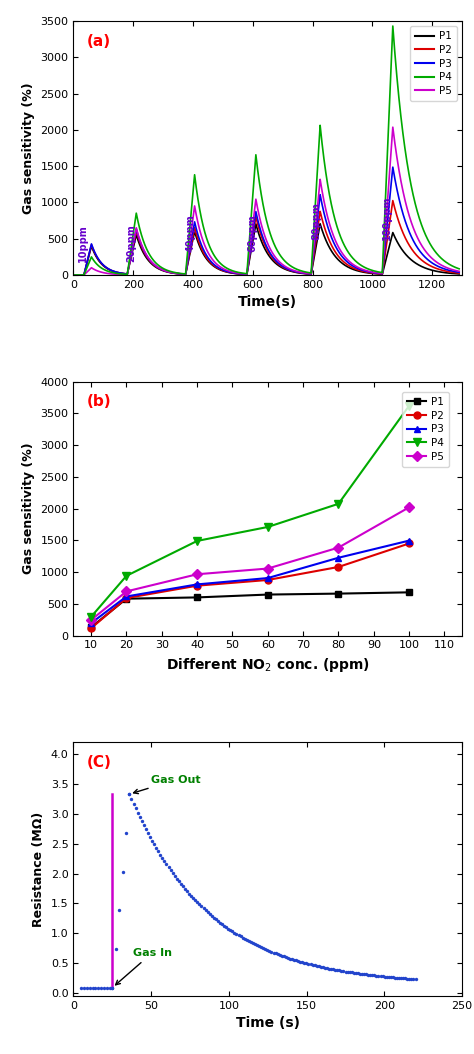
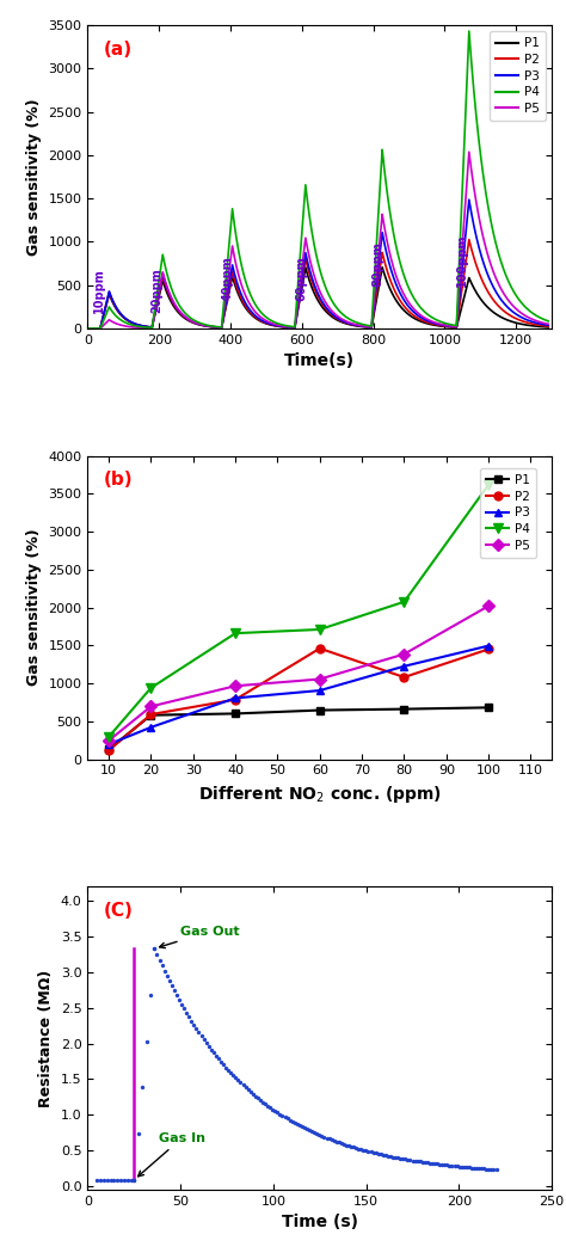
P3/20: 620 -> 420
P4/40: 1490 -> 1660
P2/60: 880 -> 1460
